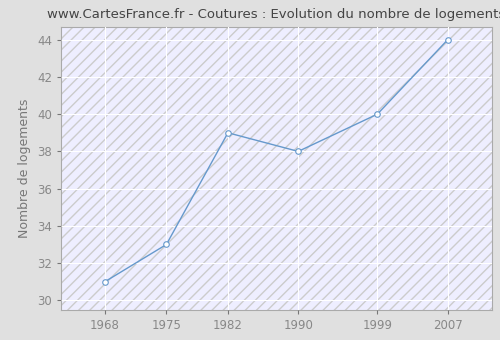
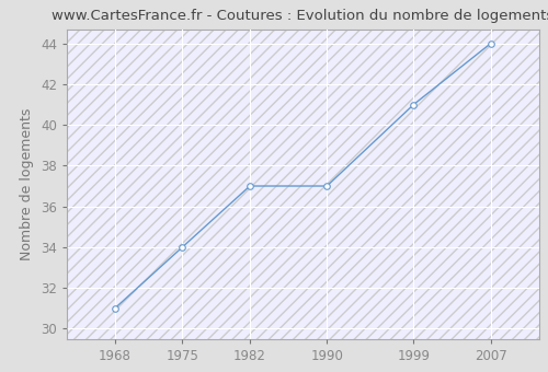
1975: 33 -> 34
1982: 39 -> 37
1990: 38 -> 37
1999: 40 -> 41
